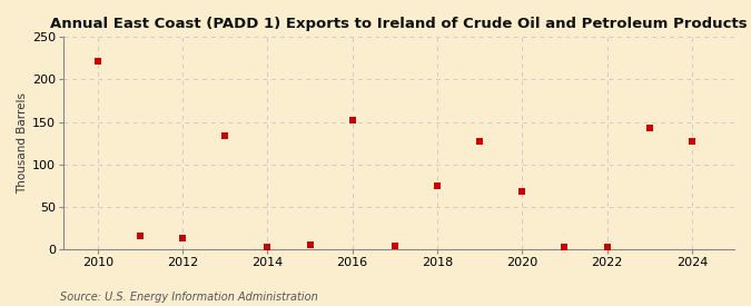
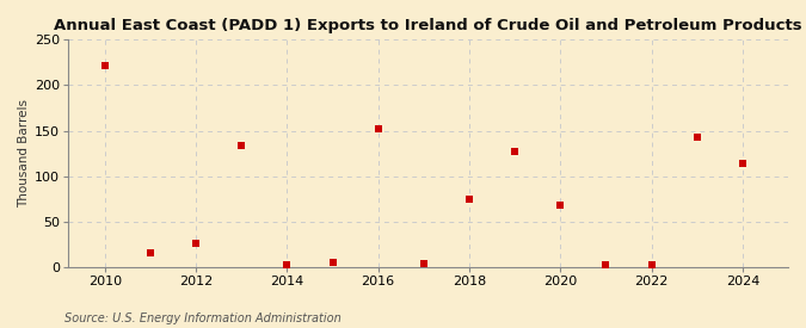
2012: 13 -> 26
2024: 127 -> 114
